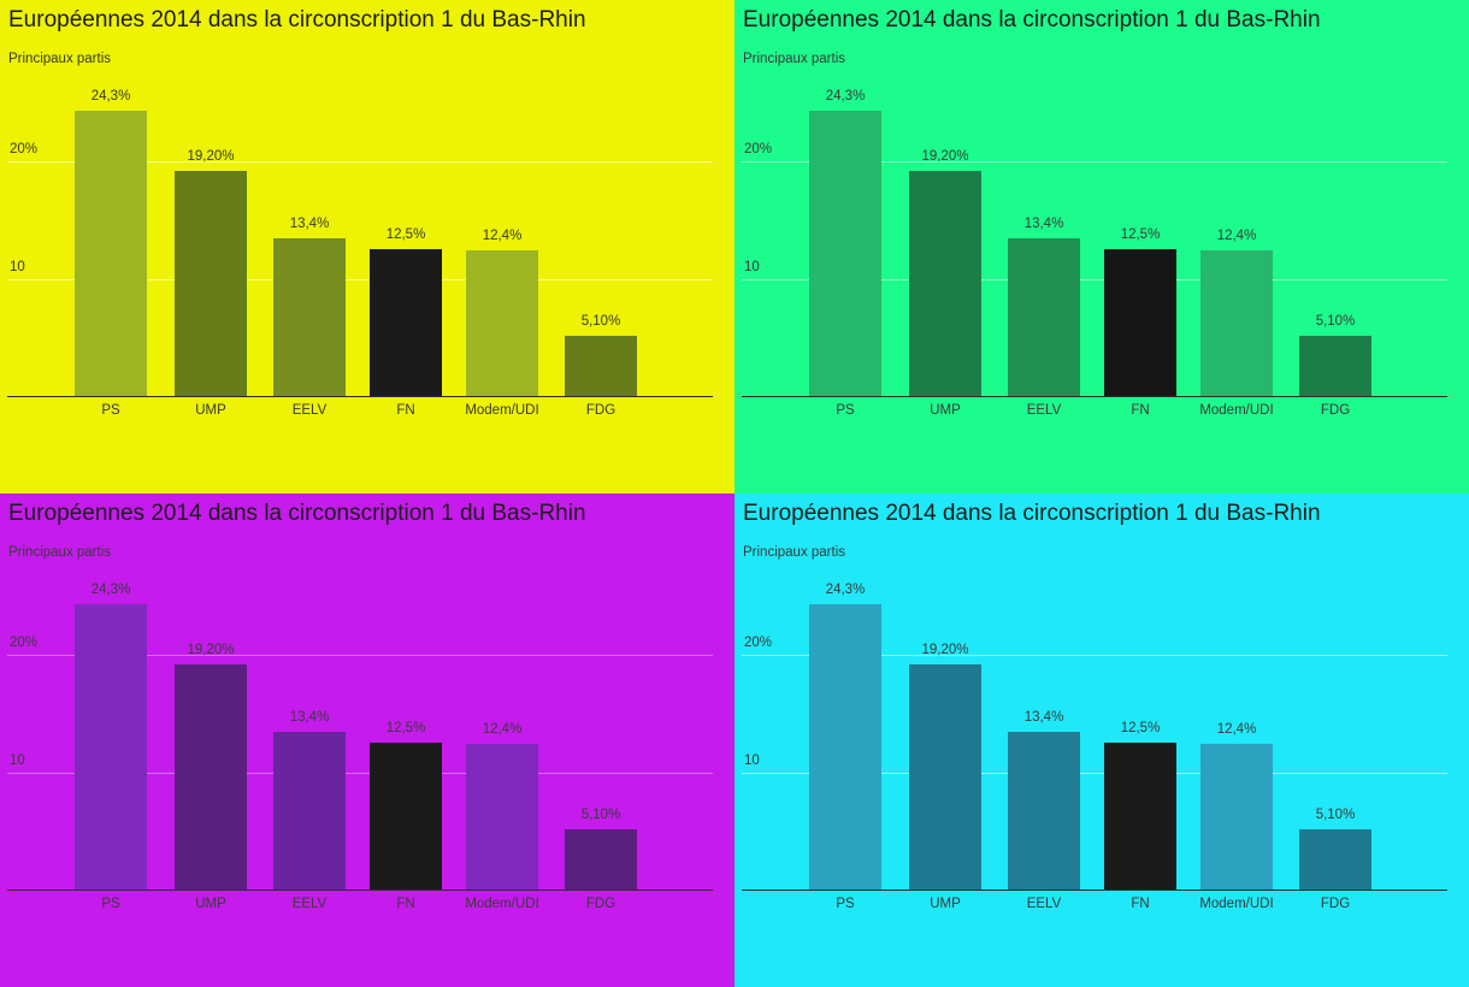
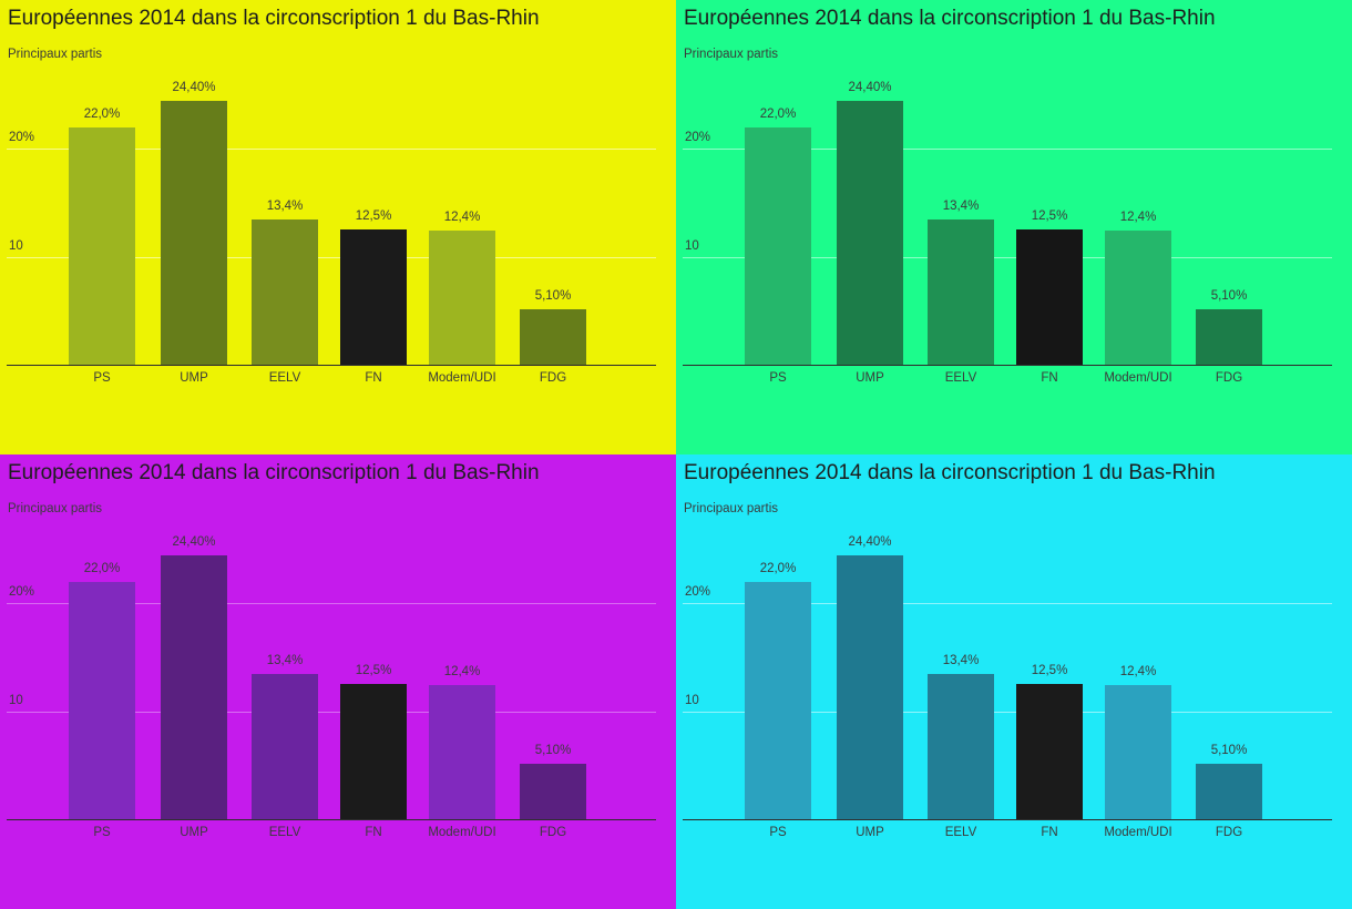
PS: 24,3% -> 22,0%
UMP: 19,20% -> 24,40%
